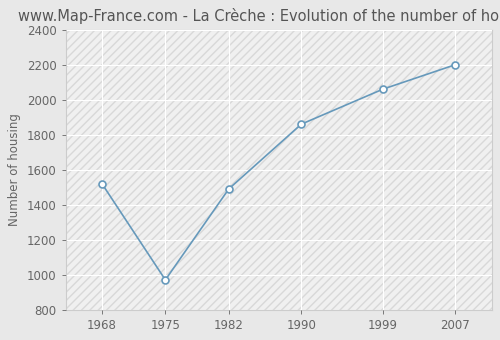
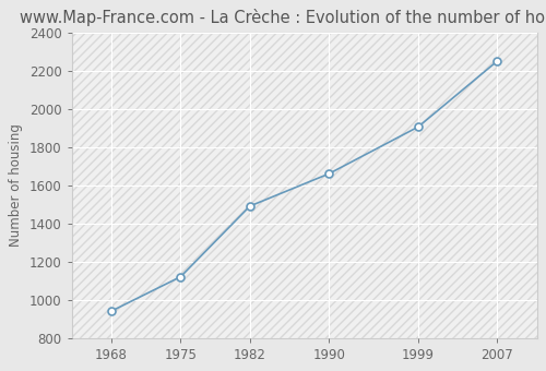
1968: 1520 -> 940
1975: 970 -> 1120
1990: 1860 -> 1660
1999: 2060 -> 1900
2007: 2200 -> 2250
